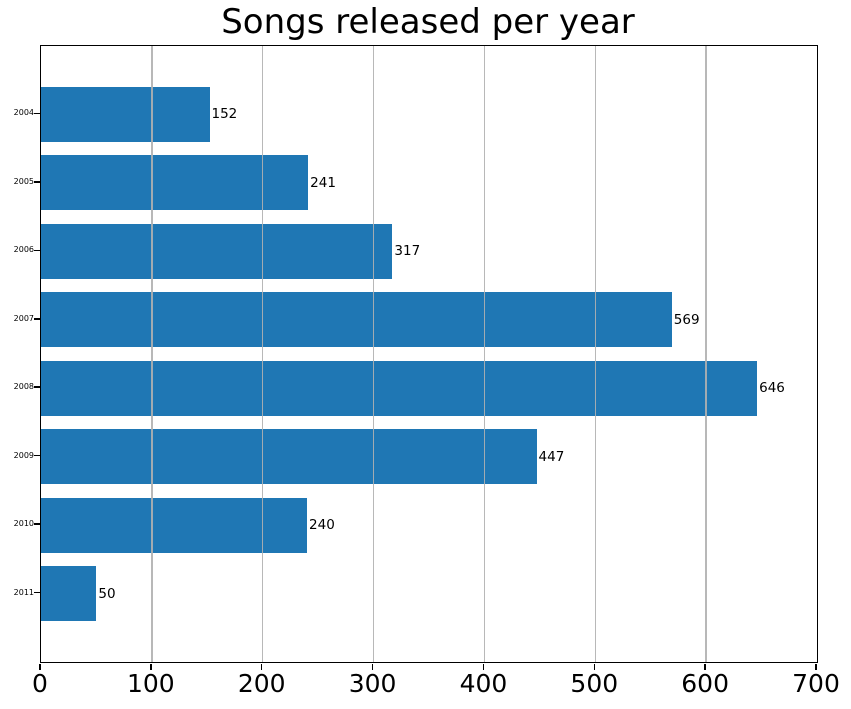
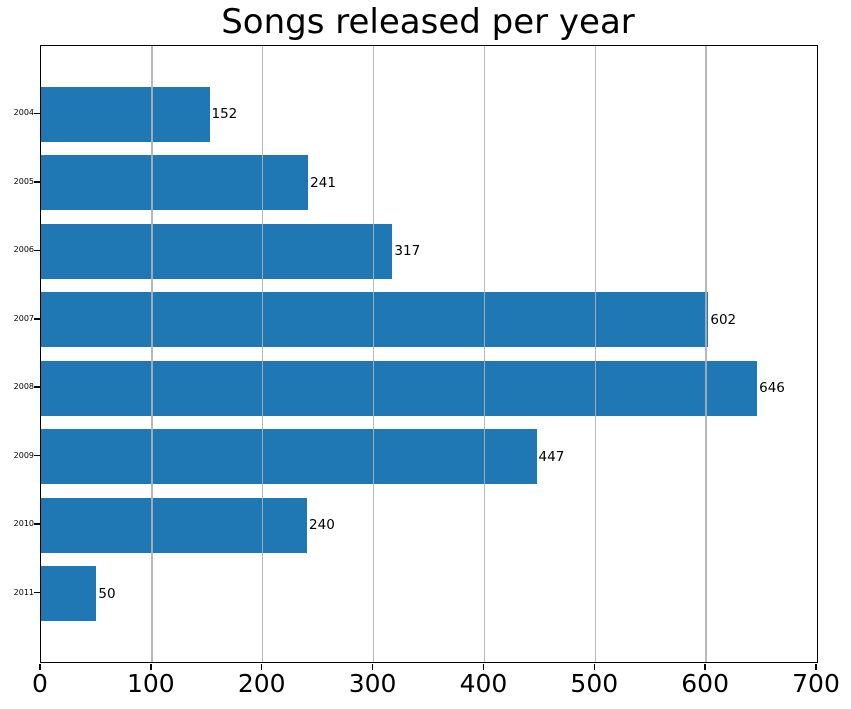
2007: 569 -> 602
